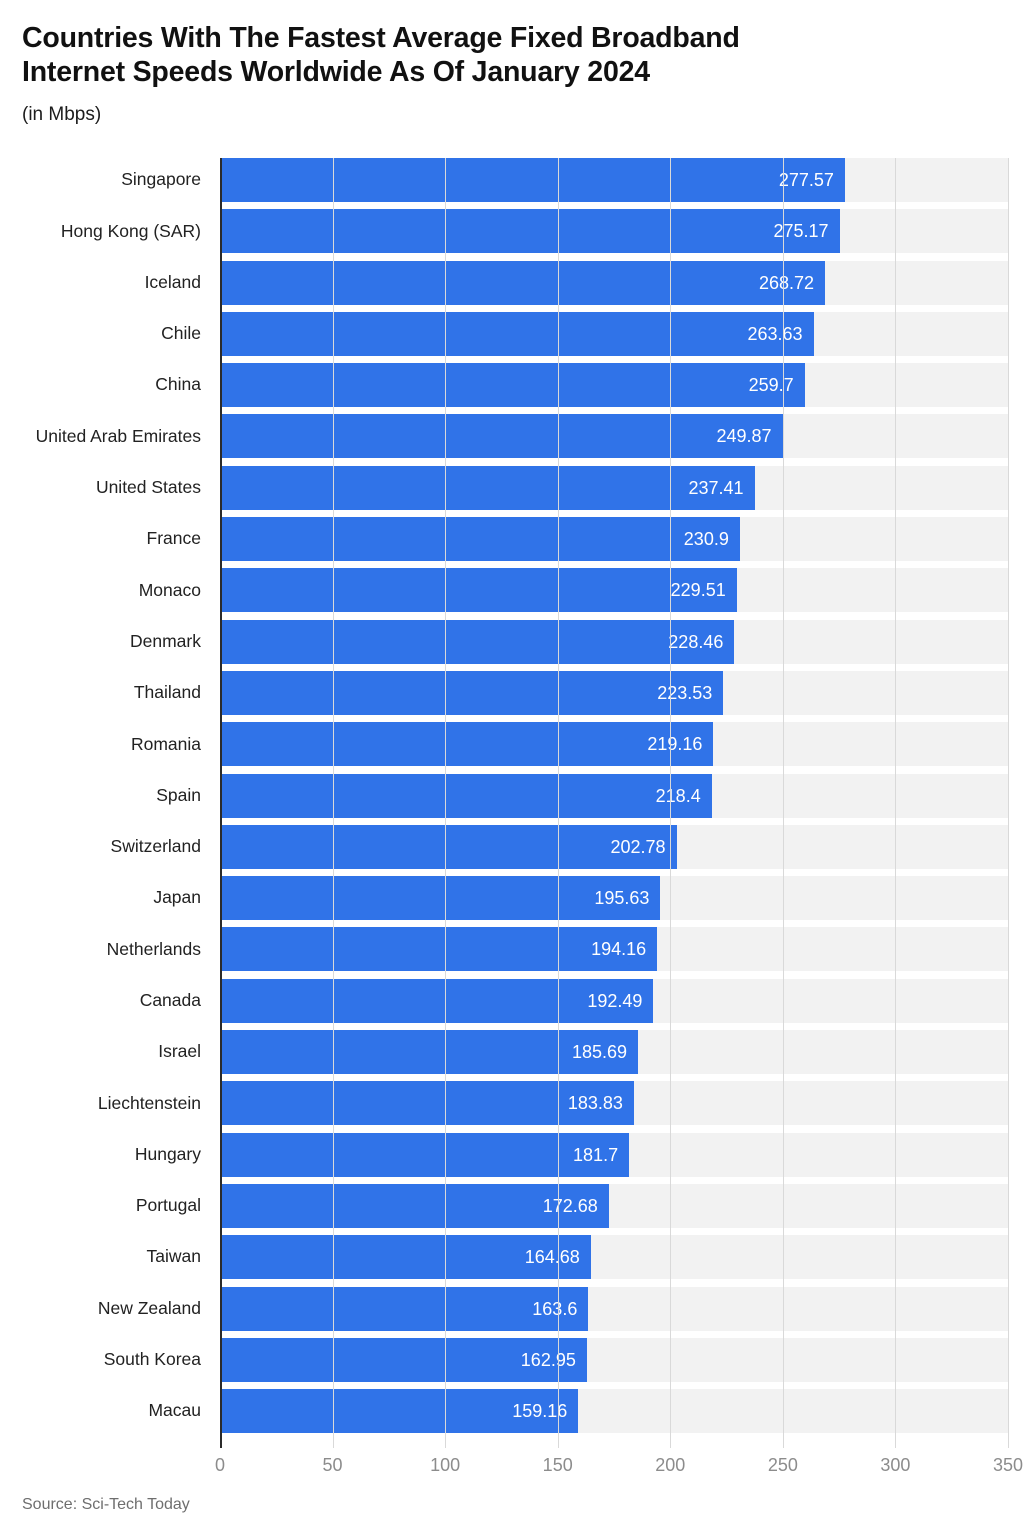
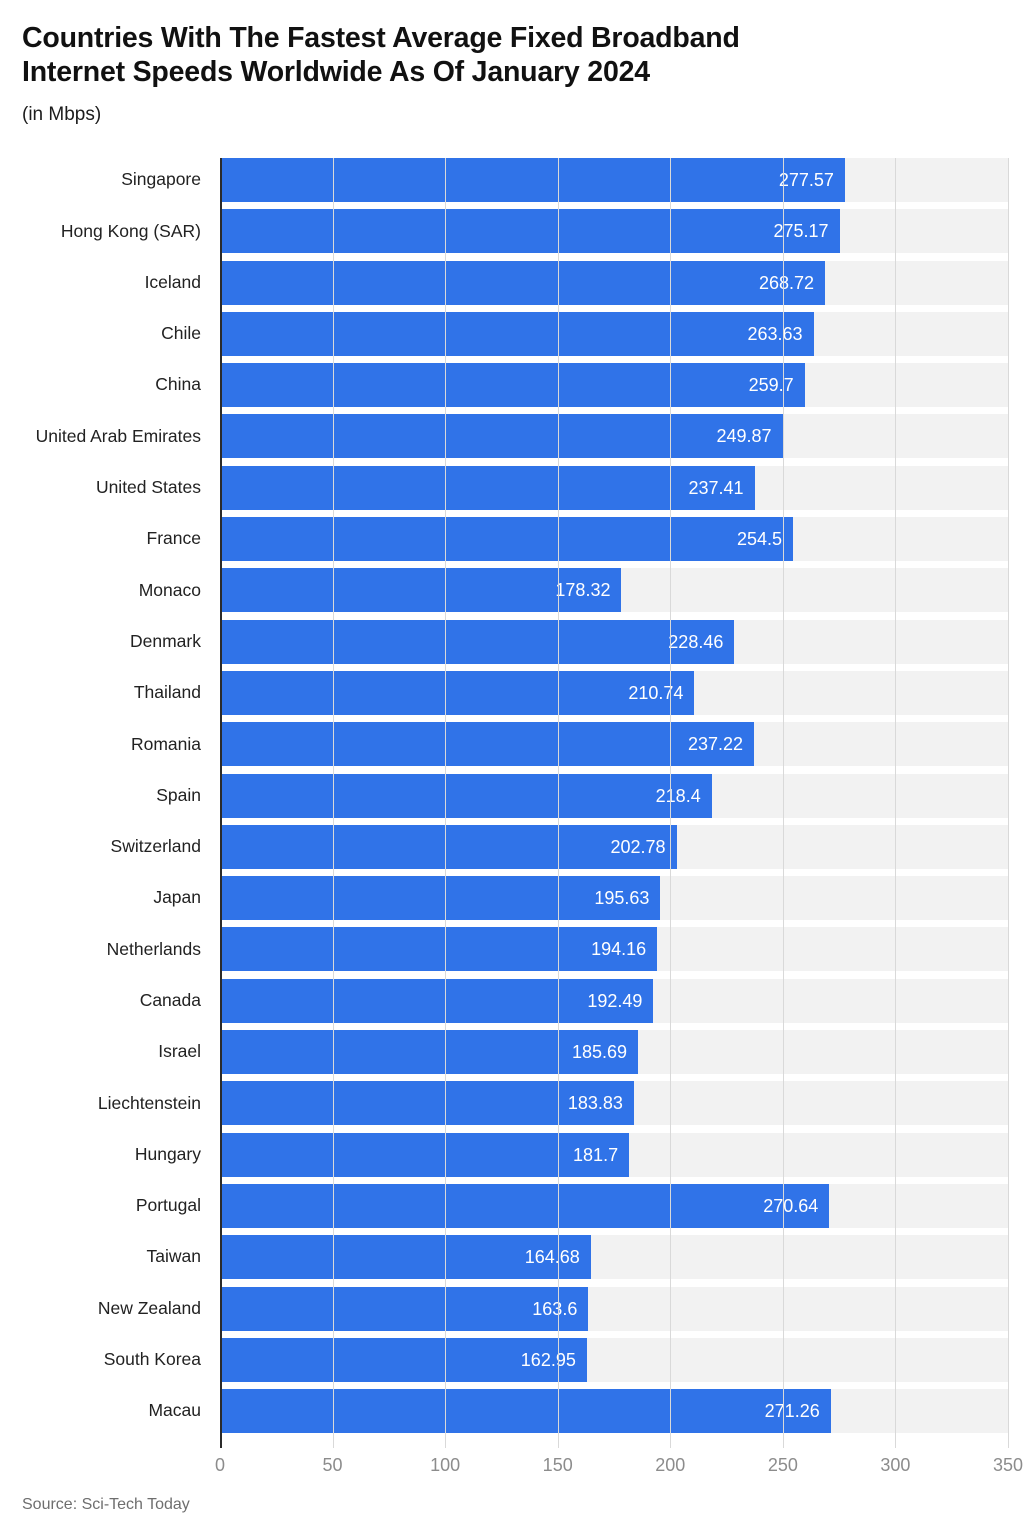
France: 230.9 -> 254.5
Monaco: 229.51 -> 178.32
Thailand: 223.53 -> 210.74
Romania: 219.16 -> 237.22
Portugal: 172.68 -> 270.64
Macau: 159.16 -> 271.26
